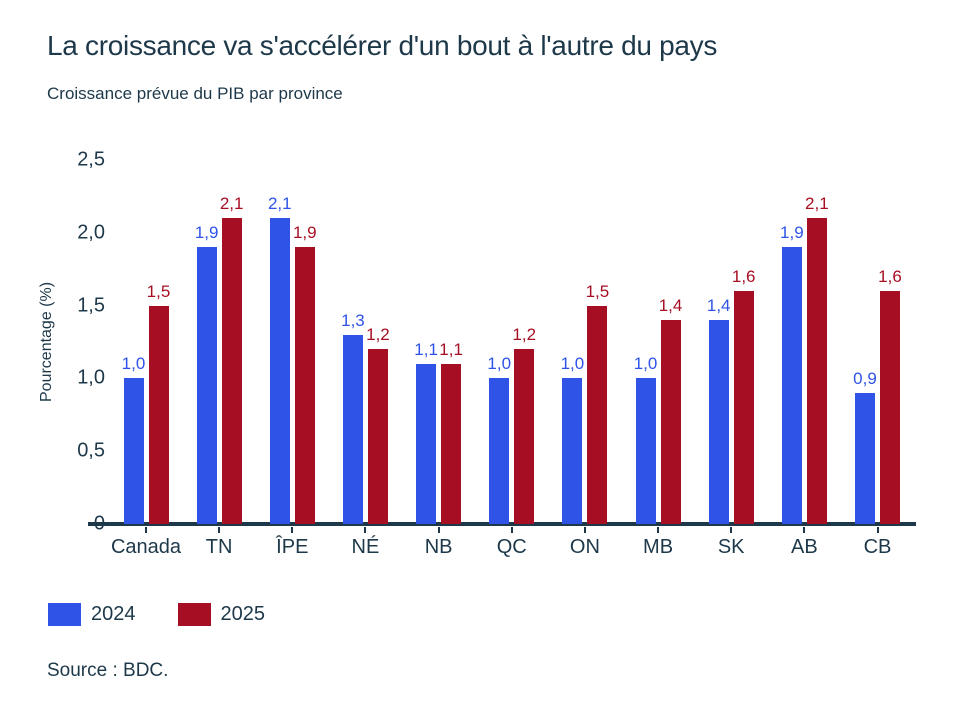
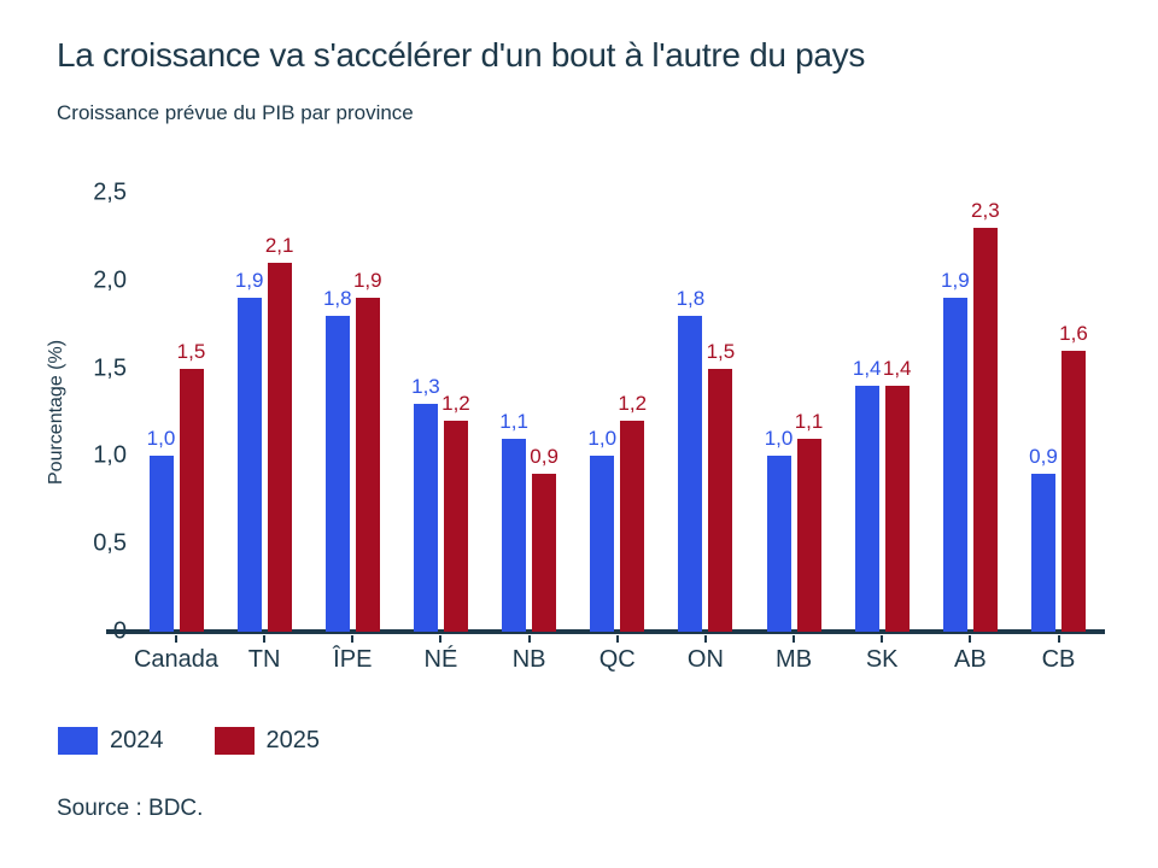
2024/ÎPE: 2,1 -> 1,8
2025/NB: 1,1 -> 0,9
2024/ON: 1,0 -> 1,8
2025/MB: 1,4 -> 1,1
2025/SK: 1,6 -> 1,4
2025/AB: 2,1 -> 2,3
